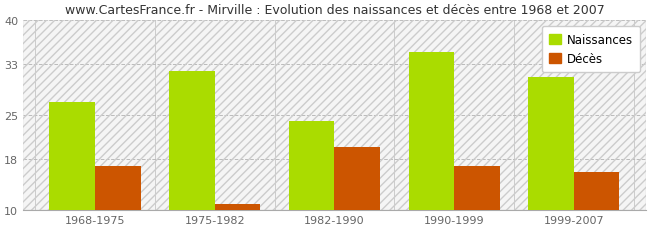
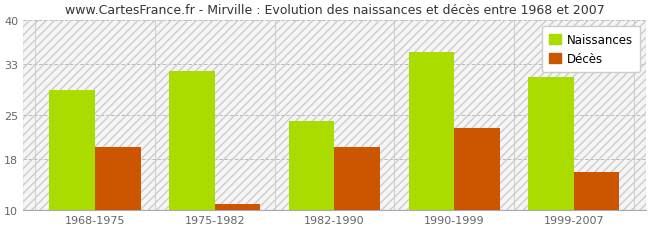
Naissances/1968-1975: 27 -> 29
Décès/1968-1975: 17 -> 20
Décès/1990-1999: 17 -> 23
